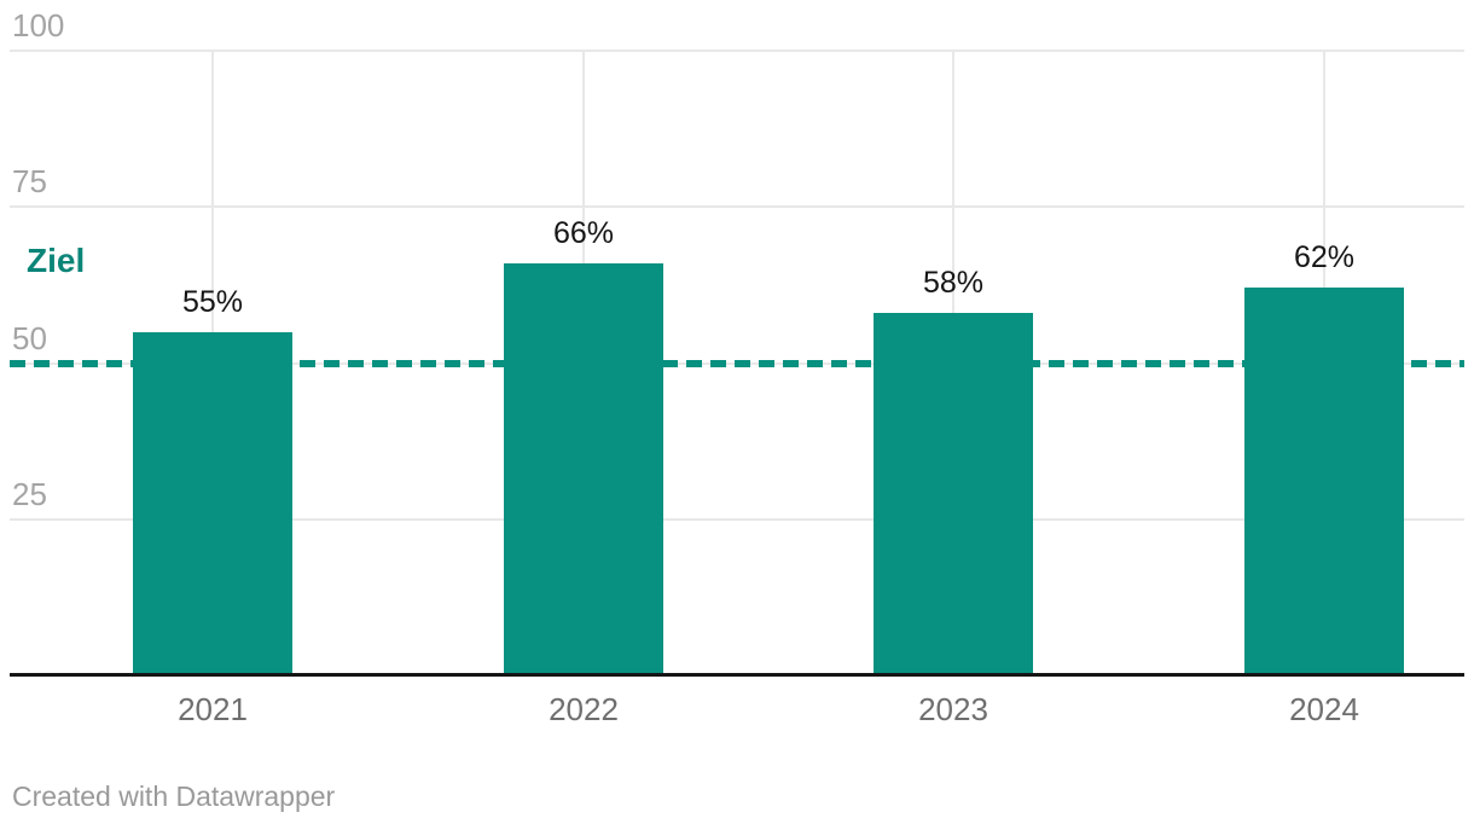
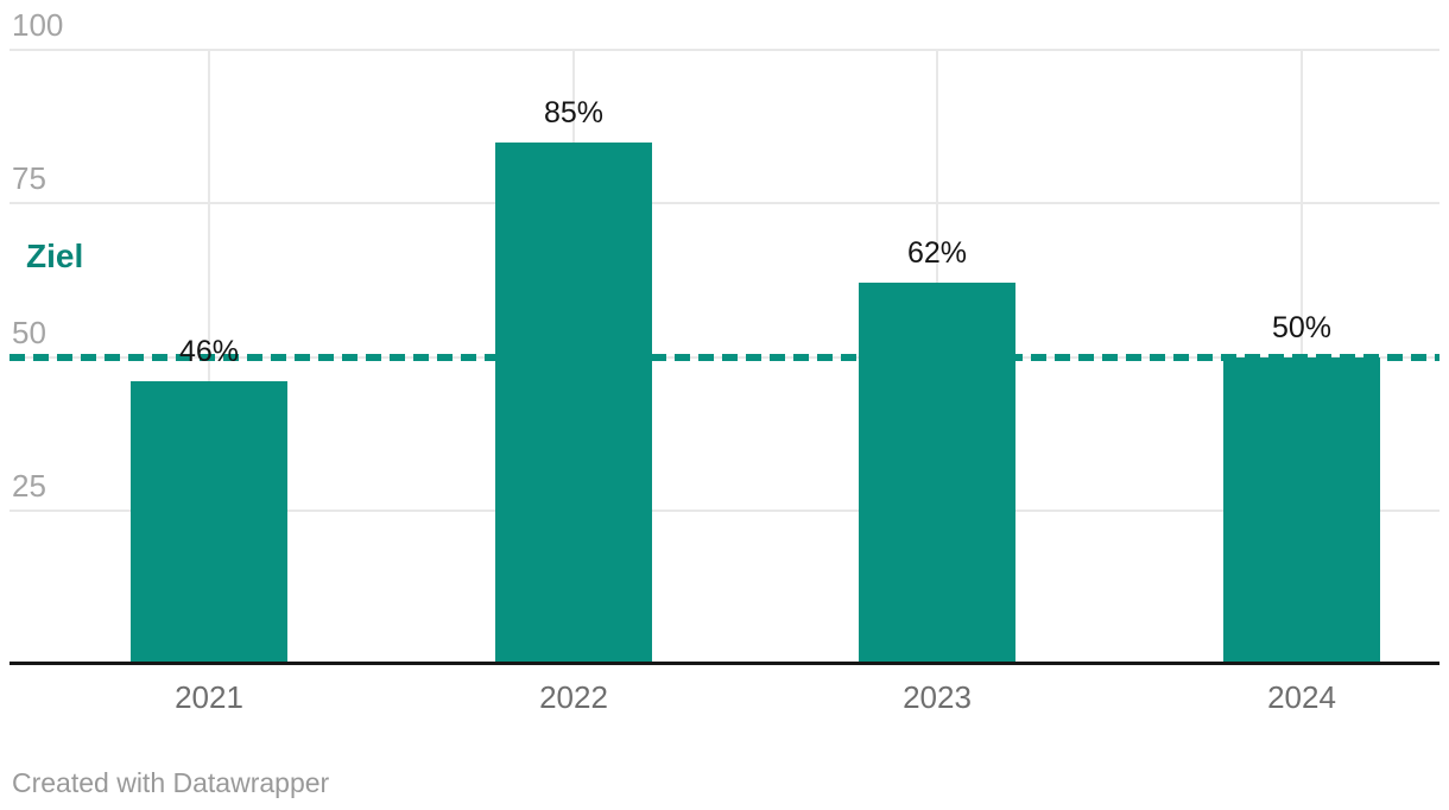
2021: 55% -> 46%
2022: 66% -> 85%
2023: 58% -> 62%
2024: 62% -> 50%
